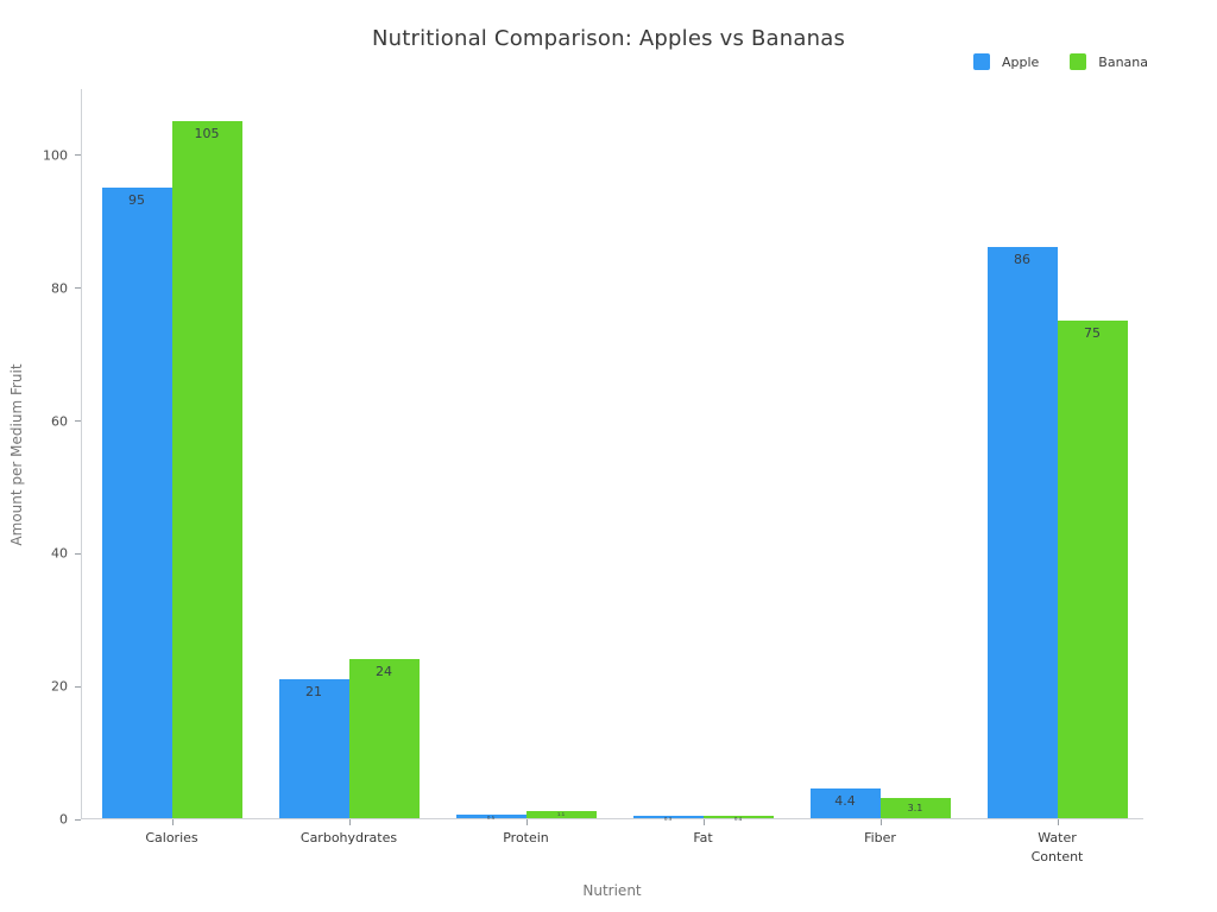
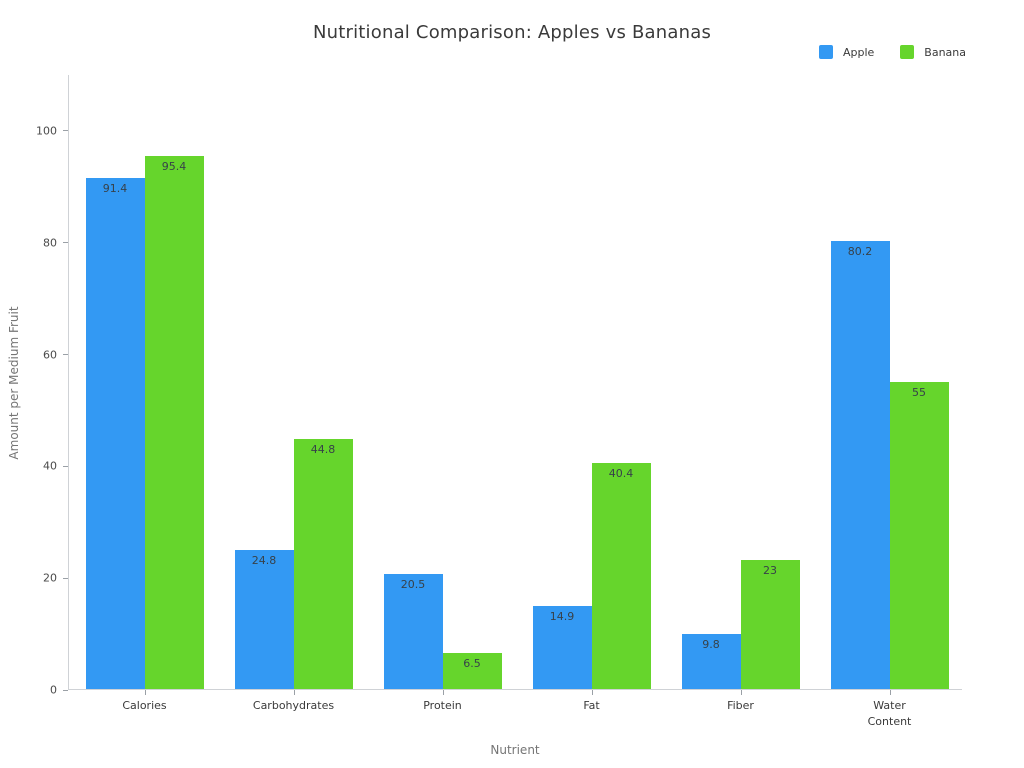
Apple/Calories: 95 -> 91.4
Banana/Calories: 105 -> 95.4
Apple/Carbohydrates: 21 -> 24.8
Banana/Carbohydrates: 24 -> 44.8
Apple/Protein: 0.5 -> 20.5
Banana/Protein: 1.1 -> 6.5
Apple/Fat: 0.3 -> 14.9
Banana/Fat: 0.4 -> 40.4
Apple/Fiber: 4.4 -> 9.8
Banana/Fiber: 3.1 -> 23
Apple/Water Content: 86 -> 80.2
Banana/Water Content: 75 -> 55
